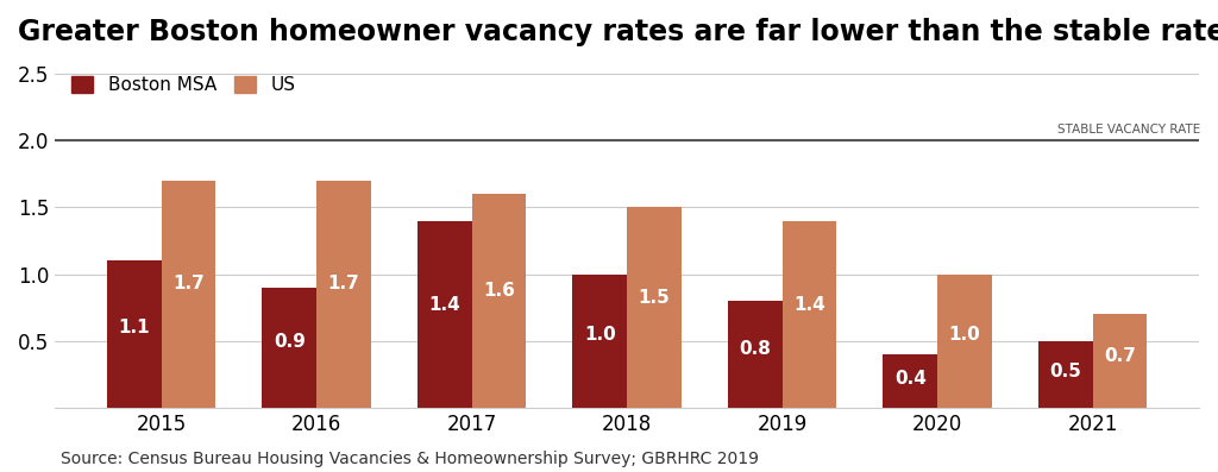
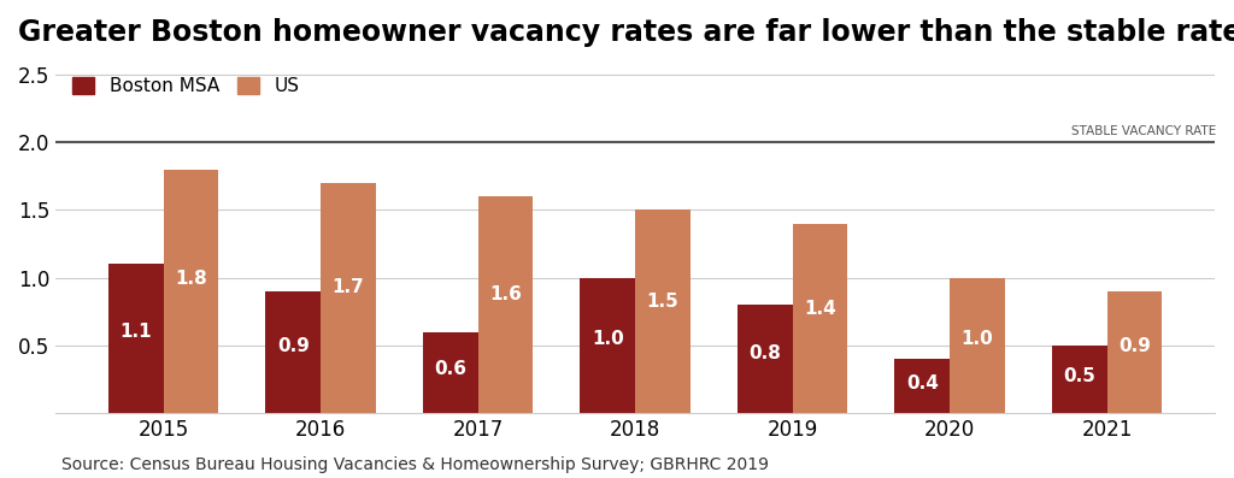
US/2015: 1.7 -> 1.8
Boston MSA/2017: 1.4 -> 0.6
US/2021: 0.7 -> 0.9
